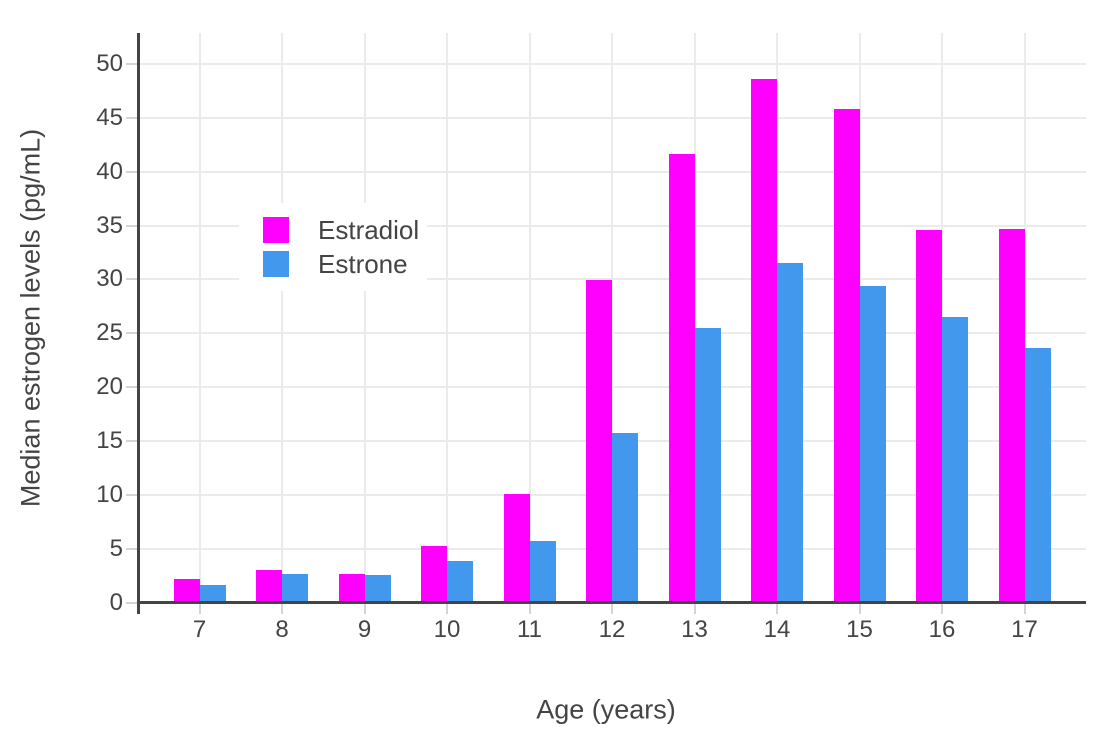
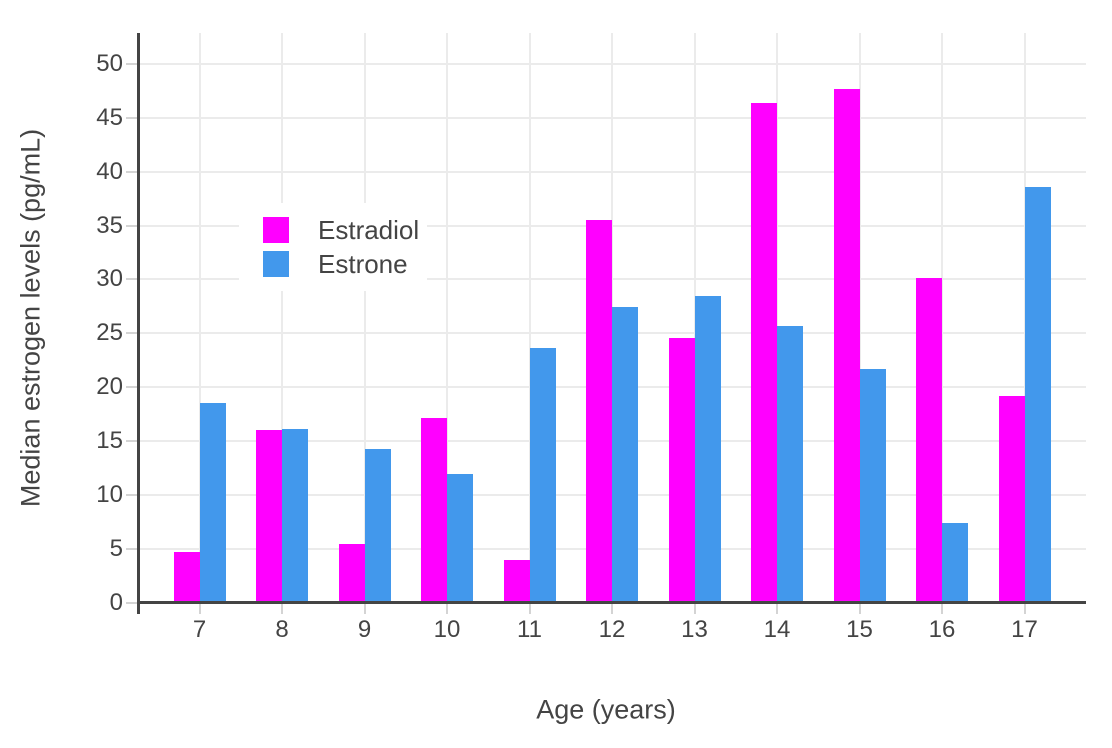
Estradiol/7: 2.2 -> 4.7
Estrone/7: 1.7 -> 18.6
Estradiol/8: 3.1 -> 16.1
Estrone/8: 2.7 -> 16.2
Estradiol/9: 2.7 -> 5.5
Estrone/9: 2.6 -> 14.3
Estradiol/10: 5.3 -> 17.2
Estrone/10: 3.9 -> 12.0
Estradiol/11: 10.1 -> 4.0
Estrone/11: 5.8 -> 23.7
Estradiol/12: 30.0 -> 35.6
Estrone/12: 15.8 -> 27.5
Estradiol/13: 41.7 -> 24.6
Estrone/13: 25.5 -> 28.5
Estradiol/14: 48.7 -> 46.4
Estrone/14: 31.6 -> 25.7
Estradiol/15: 45.9 -> 47.7
Estrone/15: 29.4 -> 21.7
Estradiol/16: 34.6 -> 30.2
Estrone/16: 26.6 -> 7.4
Estradiol/17: 34.7 -> 19.2
Estrone/17: 23.7 -> 38.6
